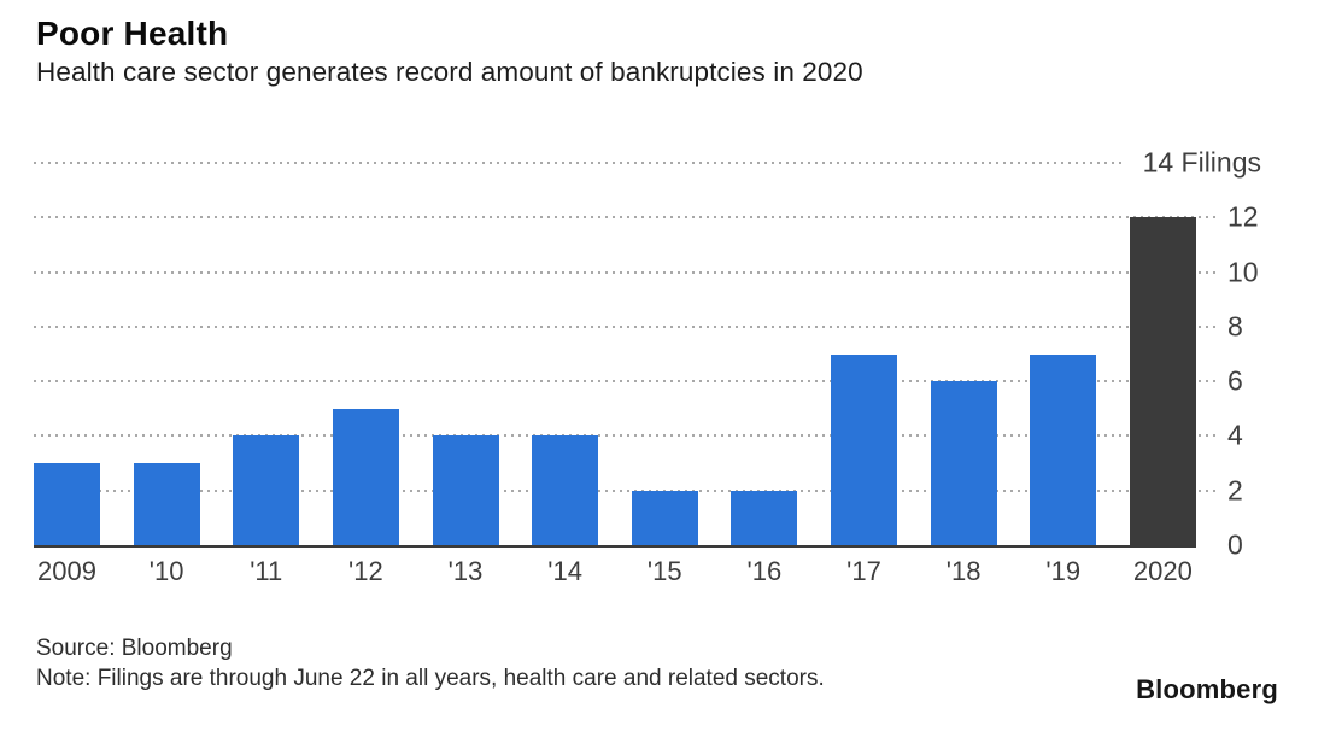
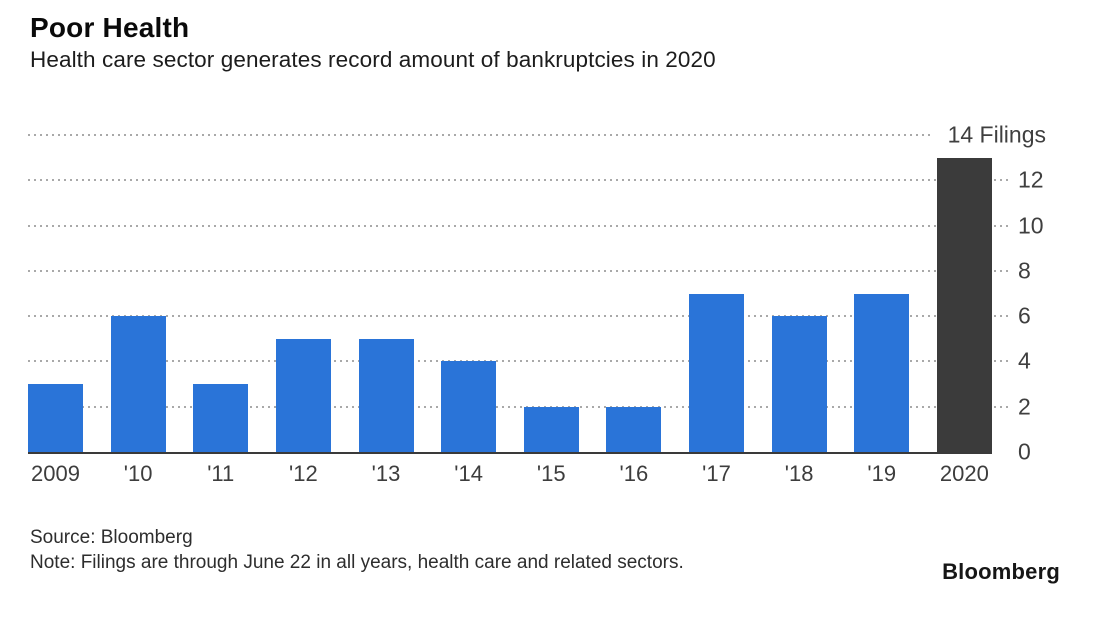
'10: 3 -> 6
'11: 4 -> 3
'13: 4 -> 5
2020: 12 -> 13
